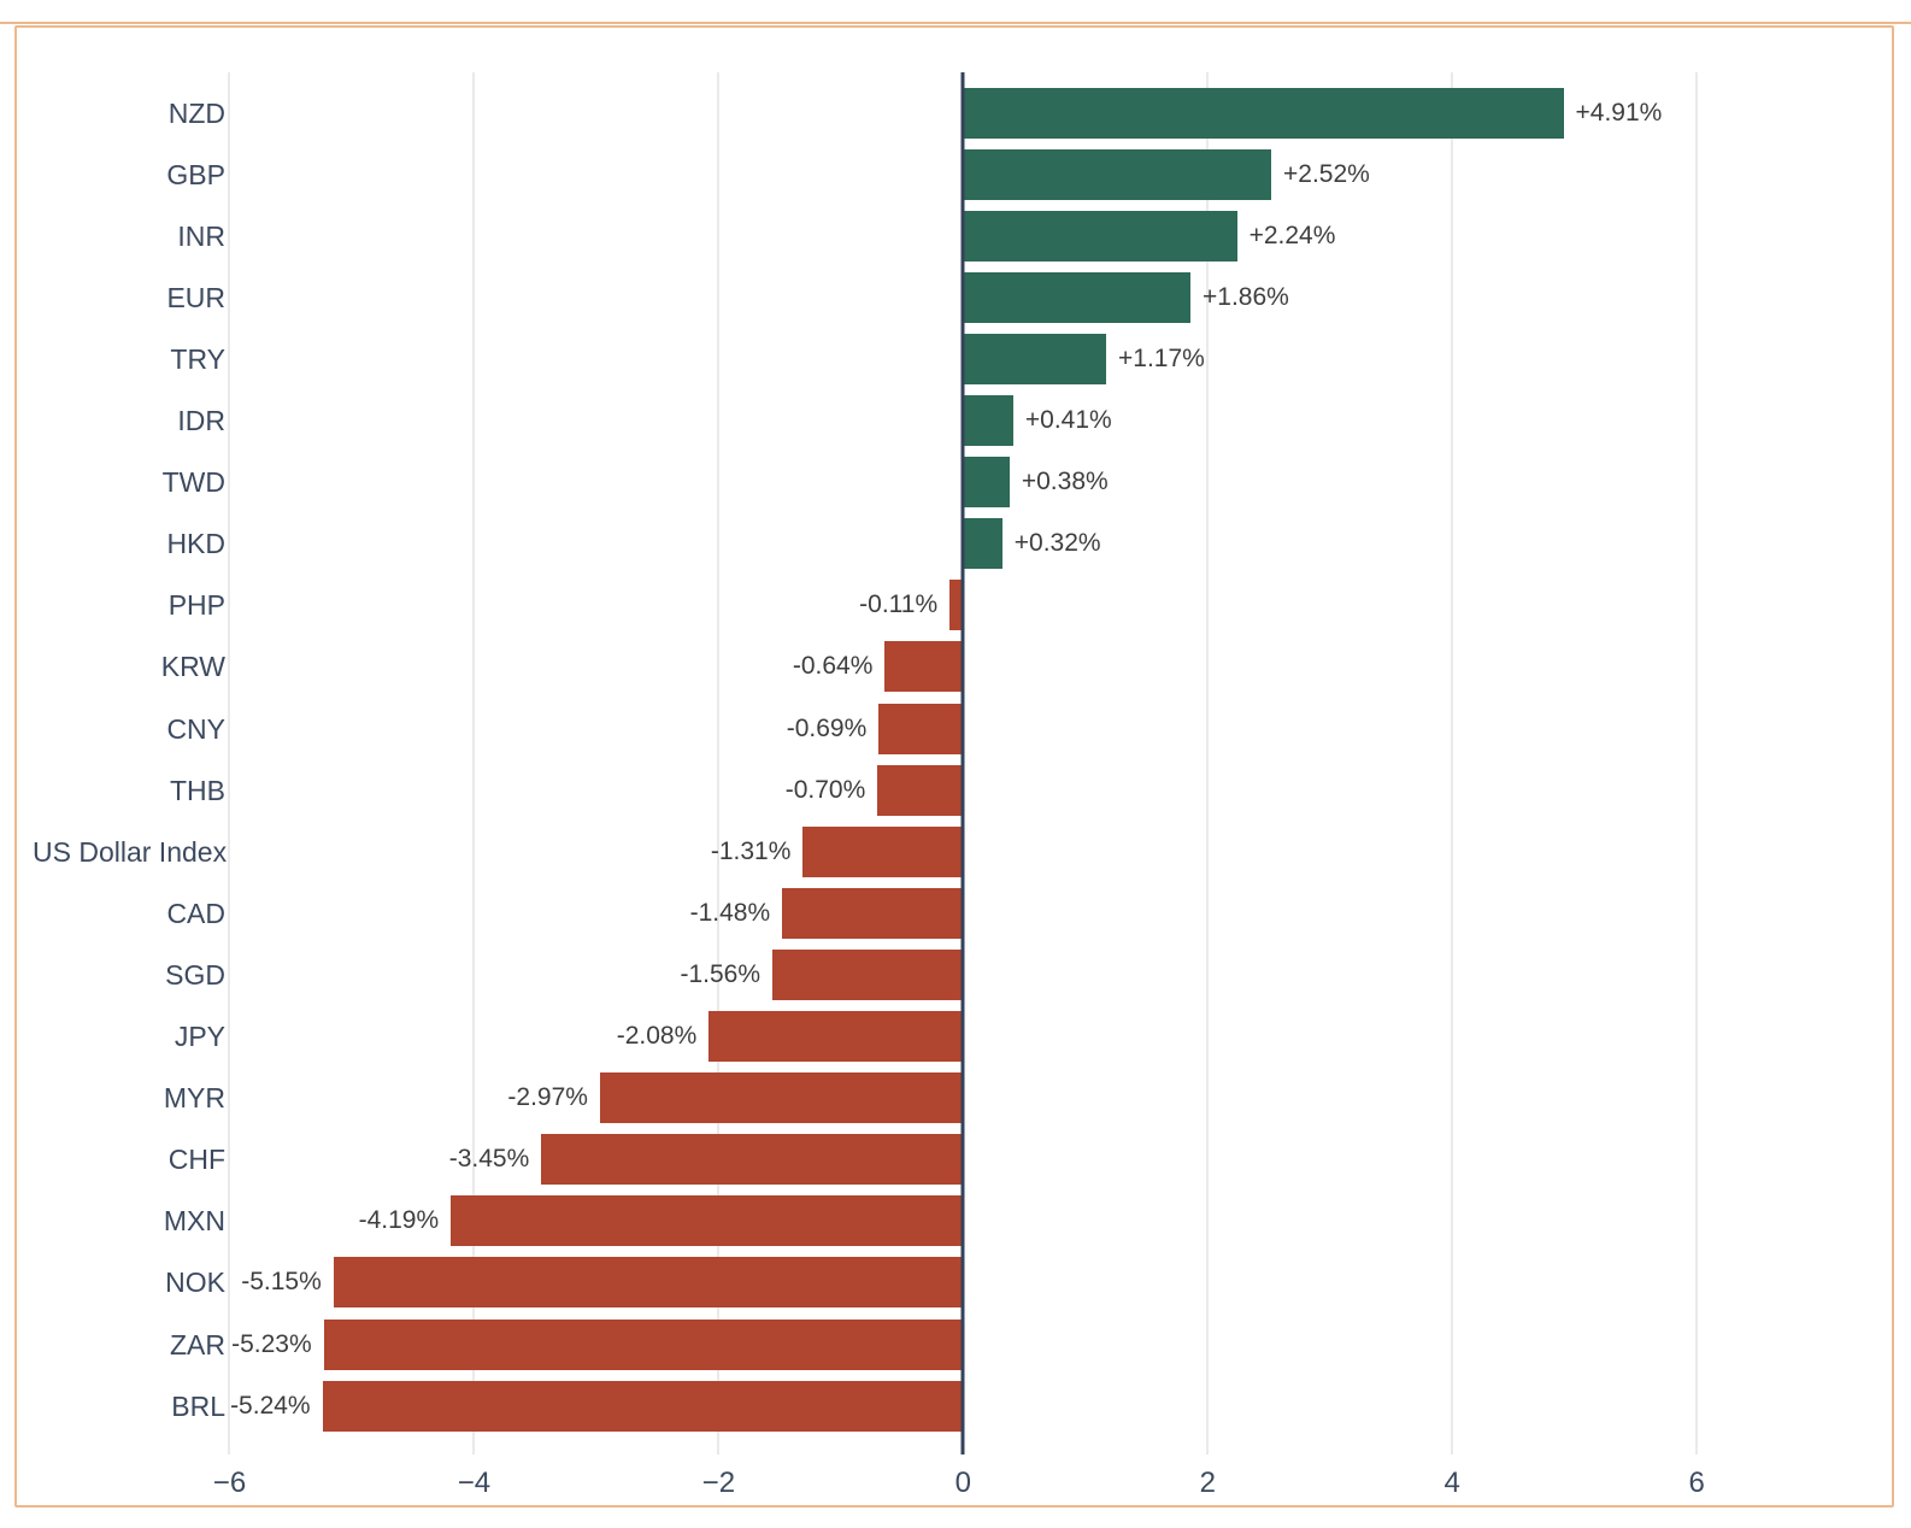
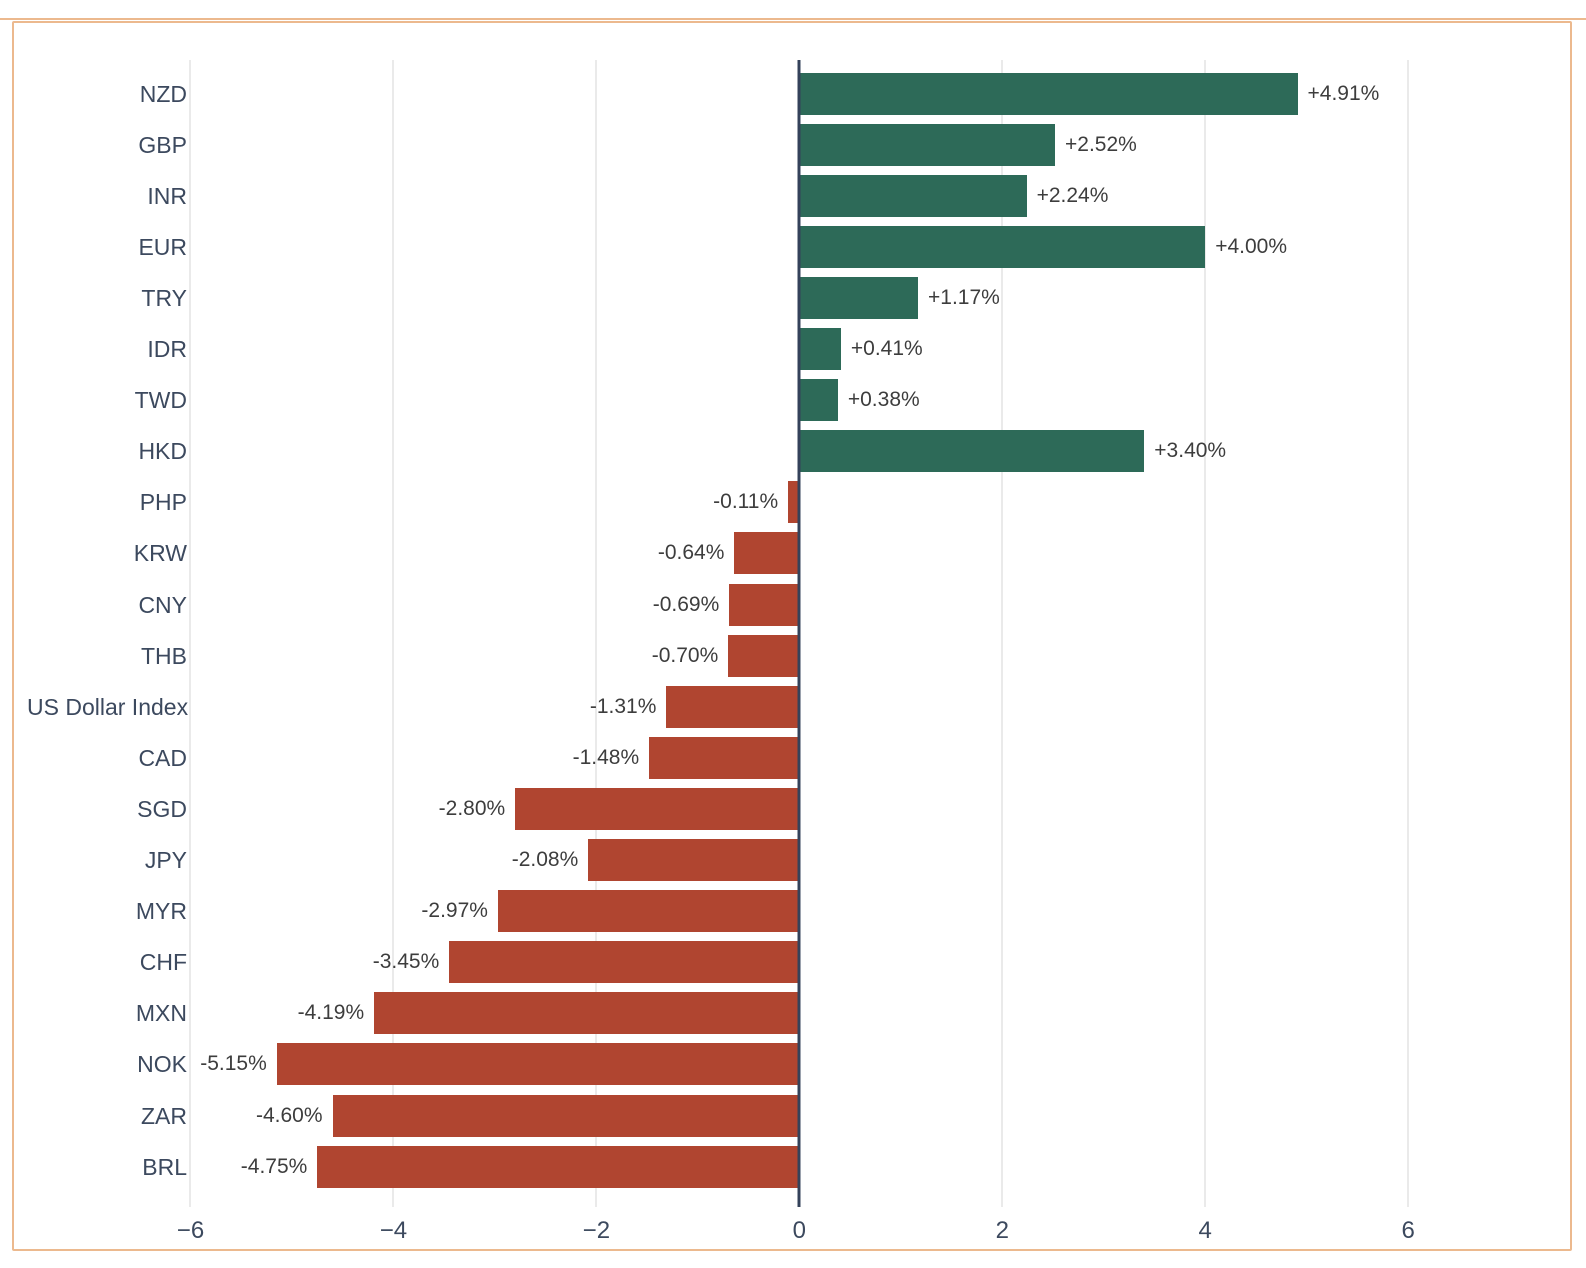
EUR: +1.86% -> +4.00%
HKD: +0.32% -> +3.40%
SGD: -1.56% -> -2.80%
ZAR: -5.23% -> -4.60%
BRL: -5.24% -> -4.75%
